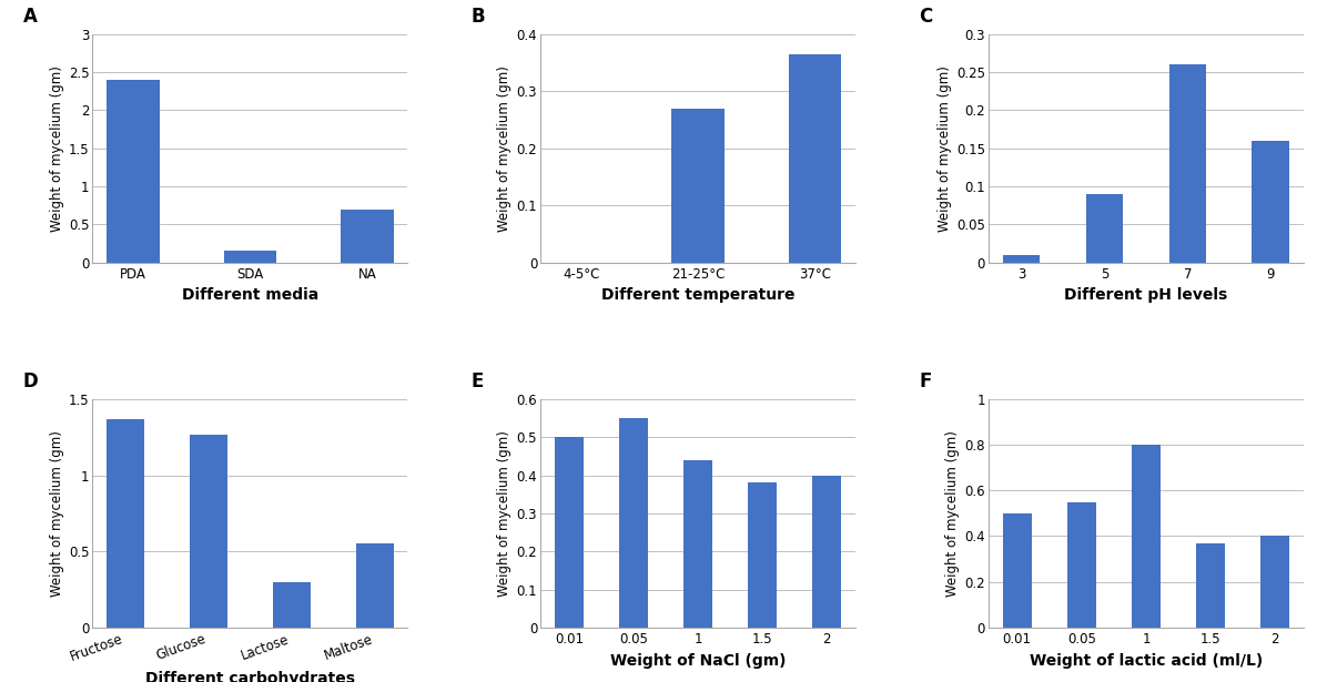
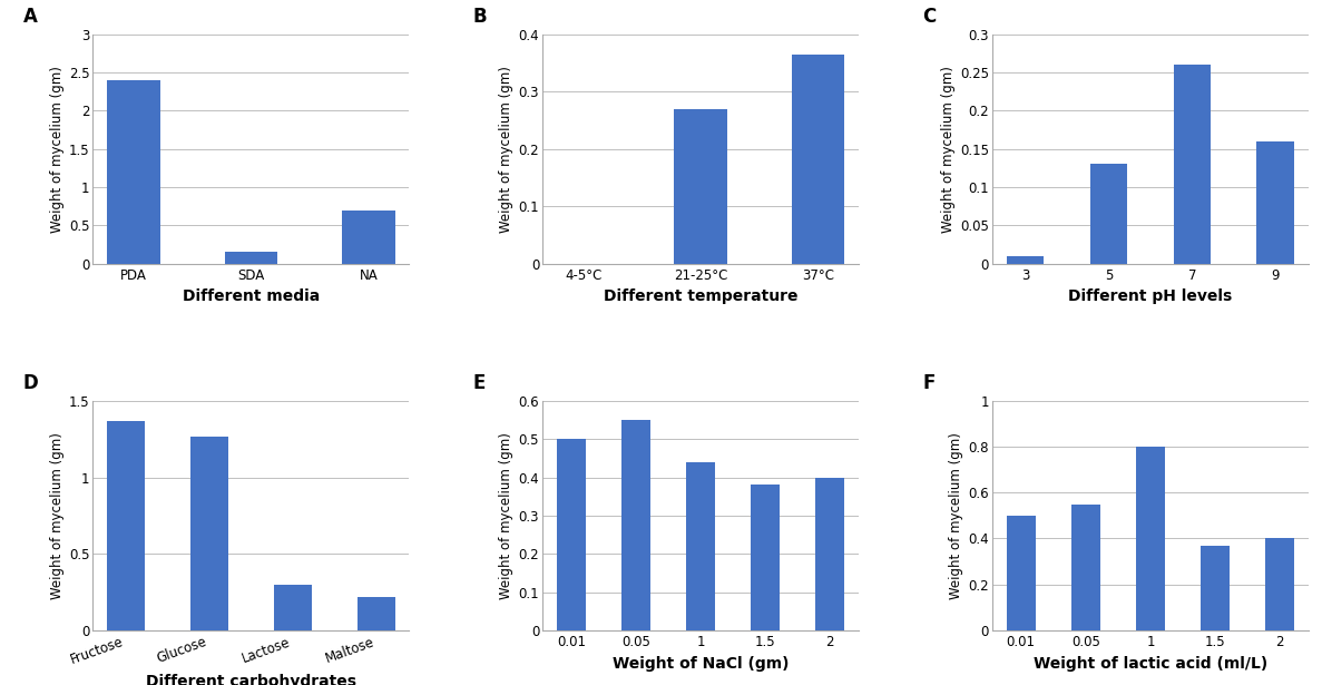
5: 0.09 -> 0.13
Maltose: 0.55 -> 0.22
